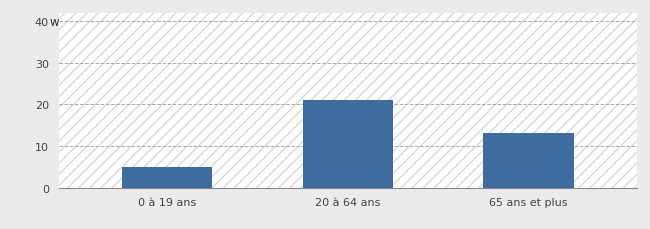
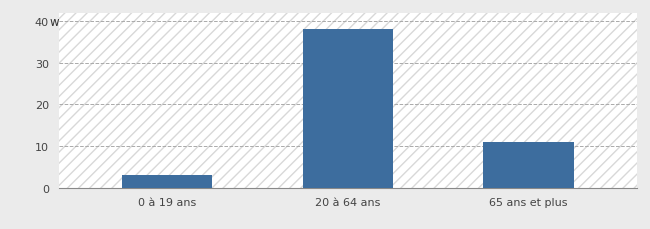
0 à 19 ans: 5 -> 3
20 à 64 ans: 21 -> 38
65 ans et plus: 13 -> 11
